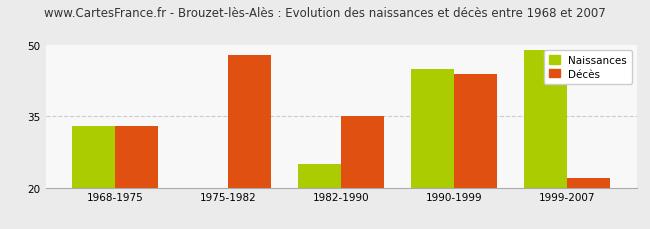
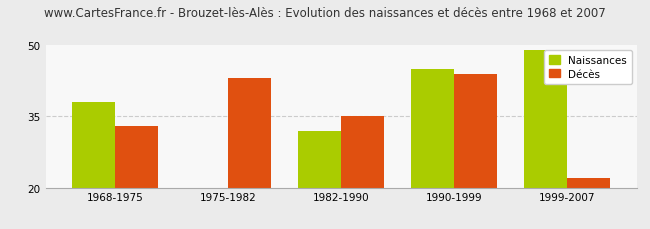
Naissances/1968-1975: 33 -> 38
Décès/1975-1982: 48 -> 43
Naissances/1982-1990: 25 -> 32
